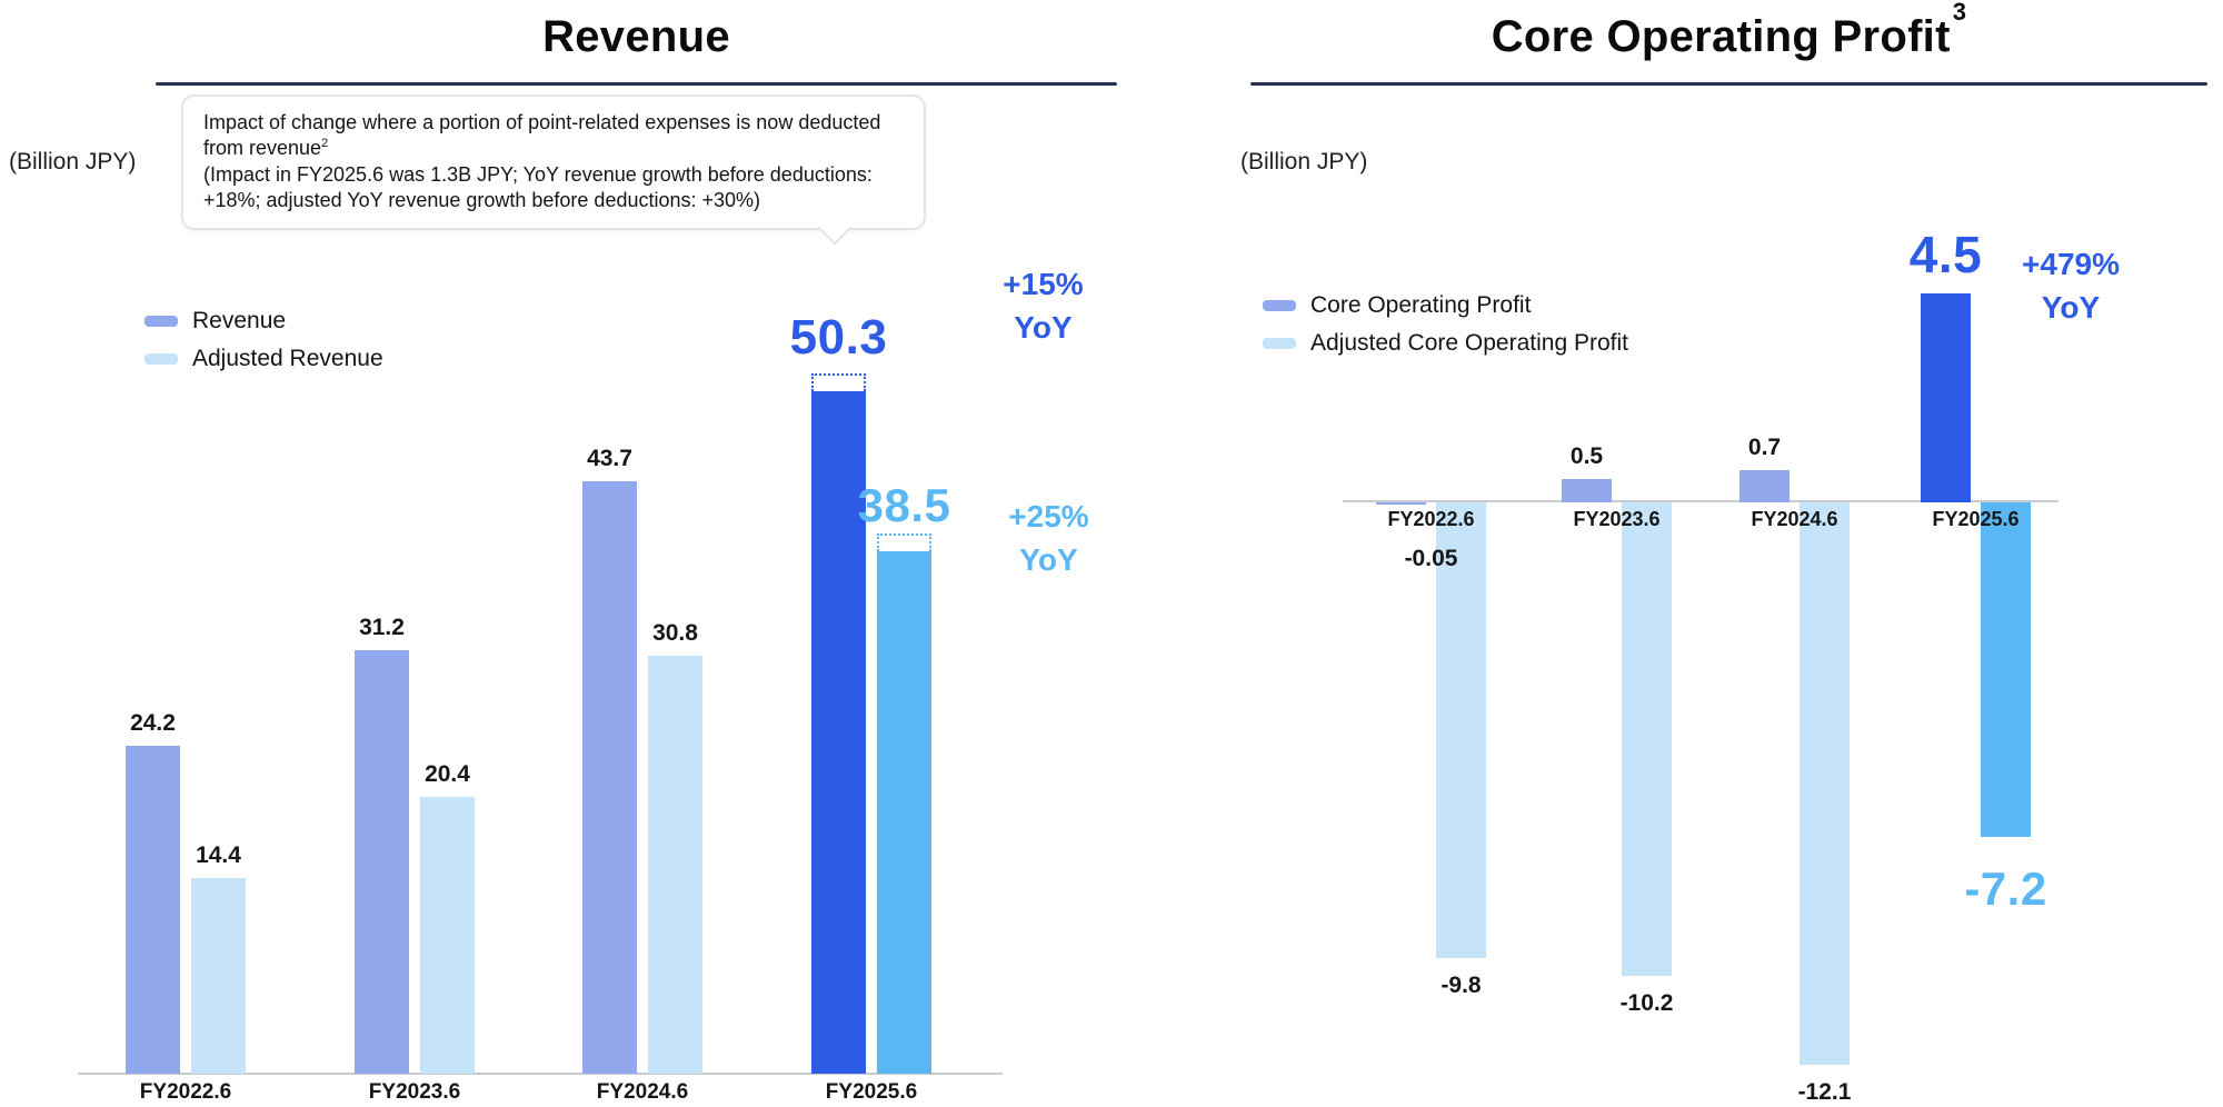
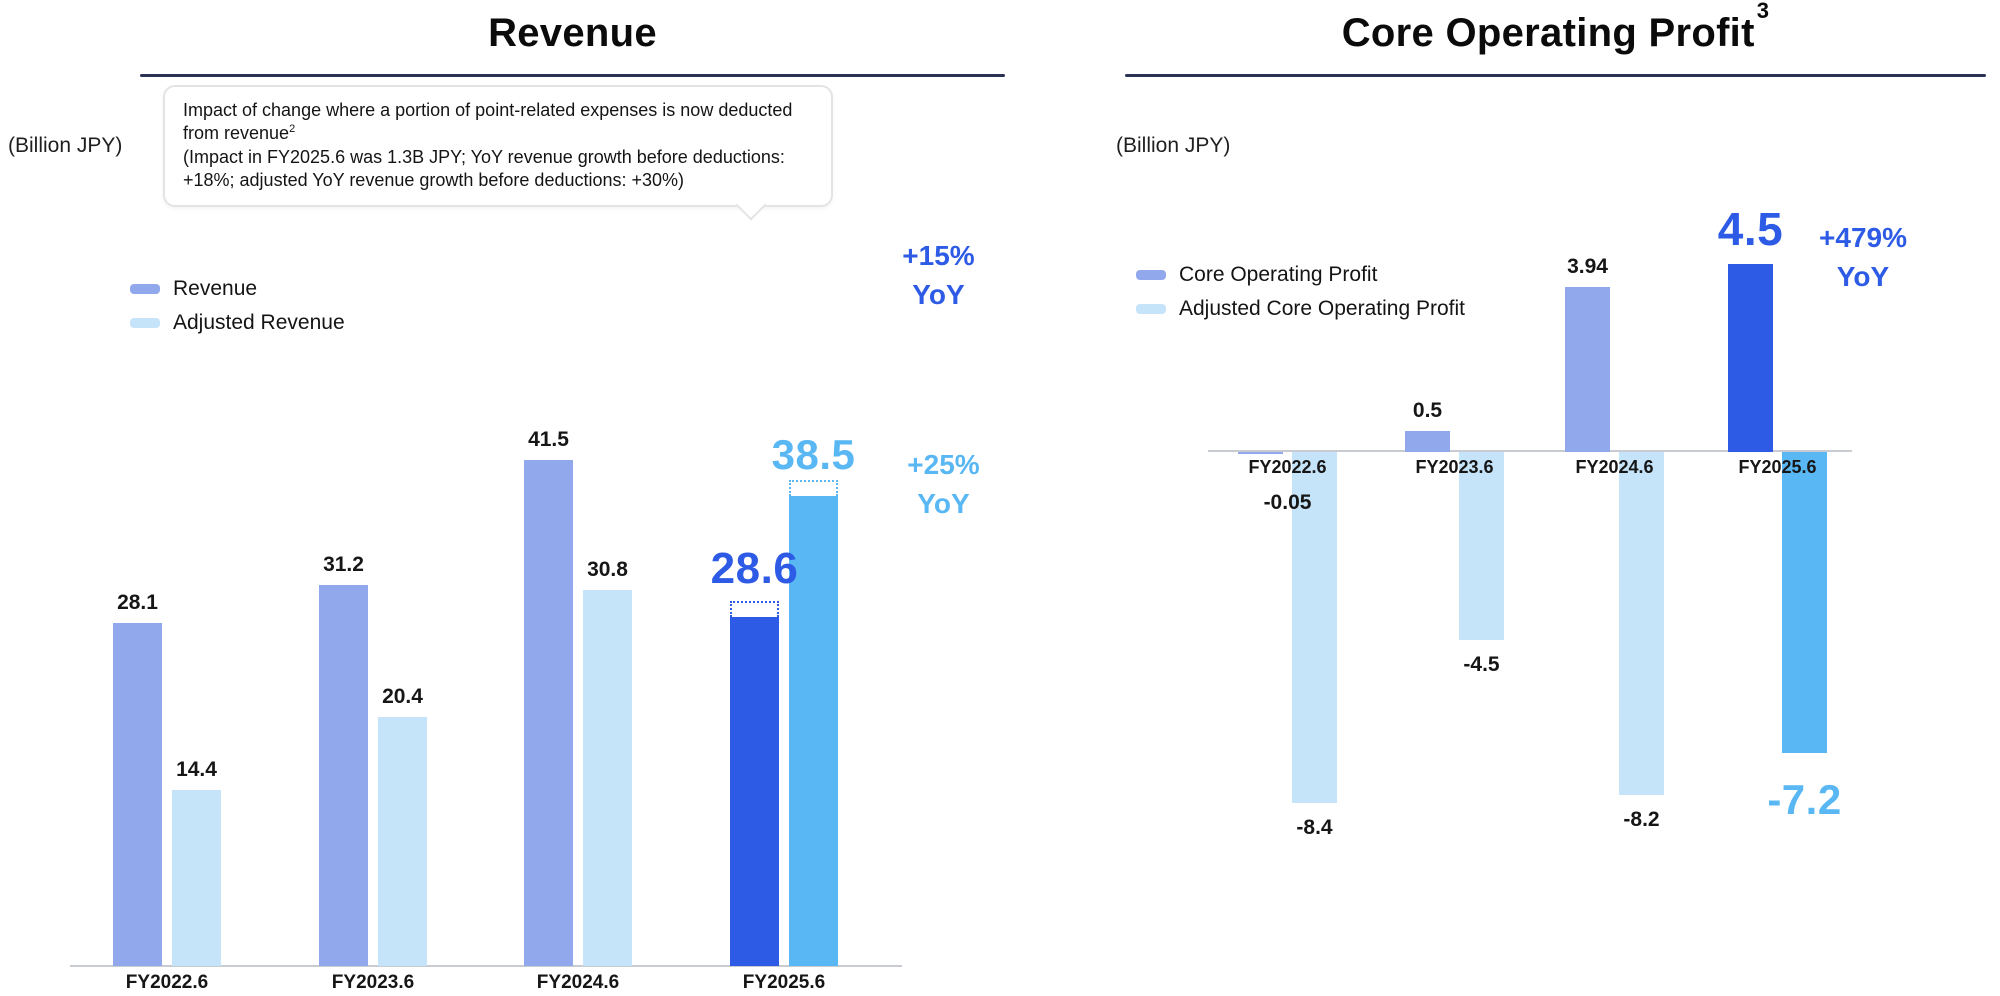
Revenue/Revenue/FY2022.6: 24.2 -> 28.1
Revenue/Revenue/FY2024.6: 43.7 -> 41.5
Revenue/Revenue/FY2025.6: 50.3 -> 28.6
Core Operating Profit/Adjusted Core Operating Profit/FY2022.6: -9.8 -> -8.4
Core Operating Profit/Adjusted Core Operating Profit/FY2023.6: -10.2 -> -4.5
Core Operating Profit/Core Operating Profit/FY2024.6: 0.7 -> 3.94
Core Operating Profit/Adjusted Core Operating Profit/FY2024.6: -12.1 -> -8.2
